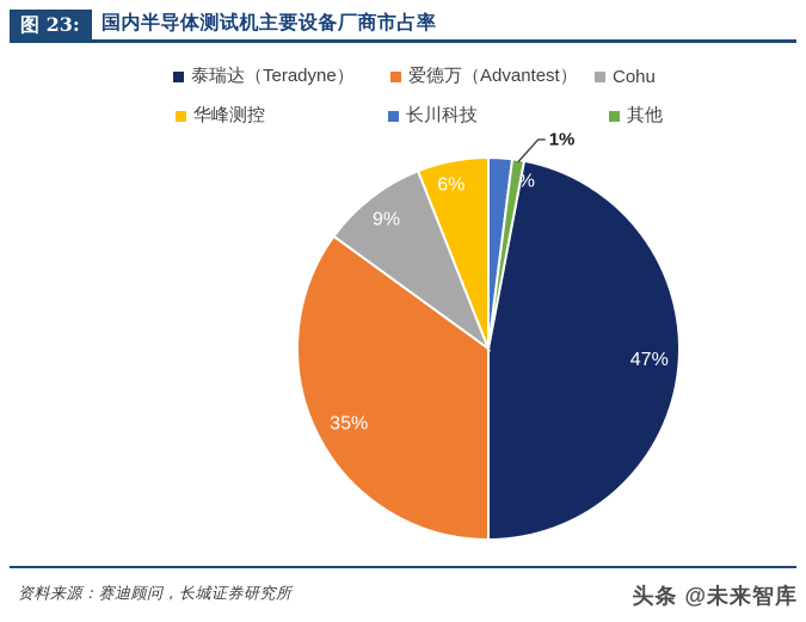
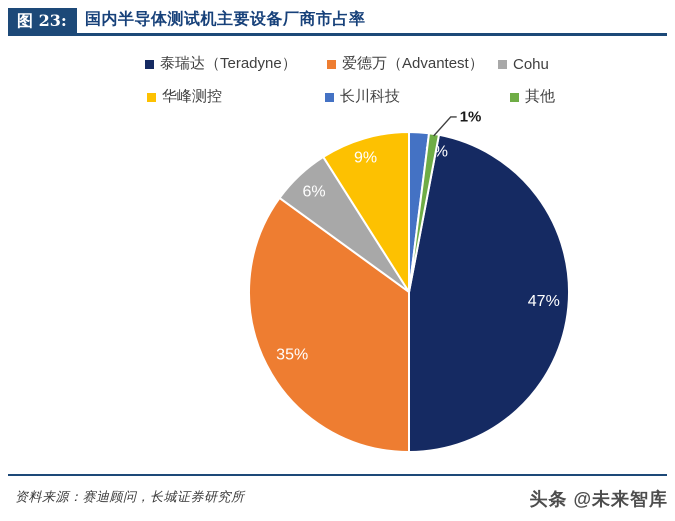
Cohu: 9% -> 6%
华峰测控: 6% -> 9%
